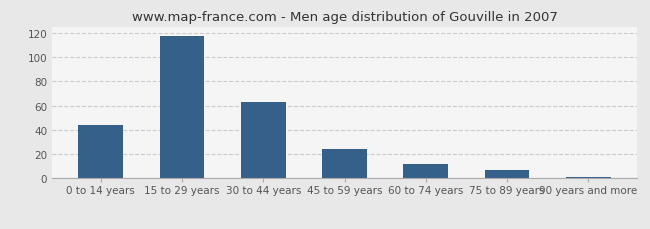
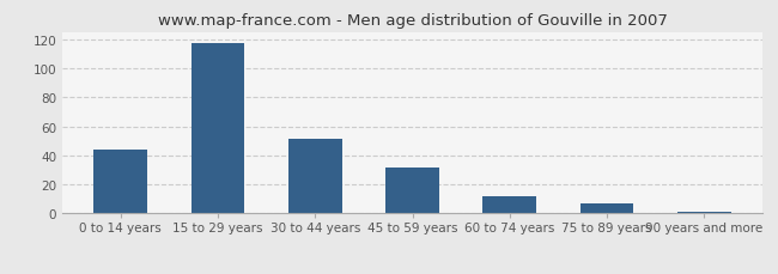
30 to 44 years: 63 -> 51
45 to 59 years: 24 -> 32
